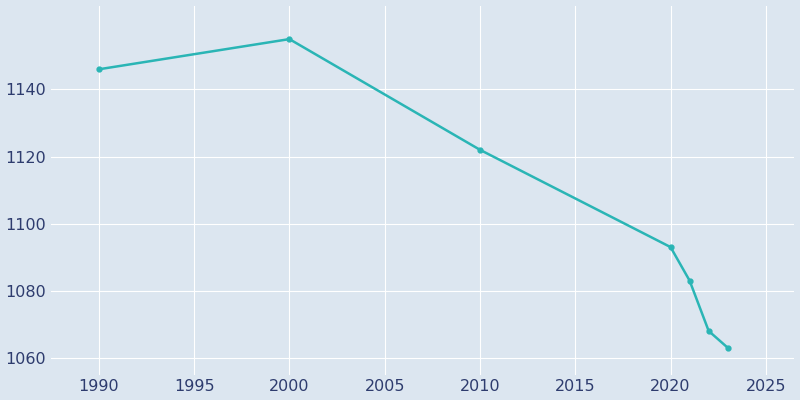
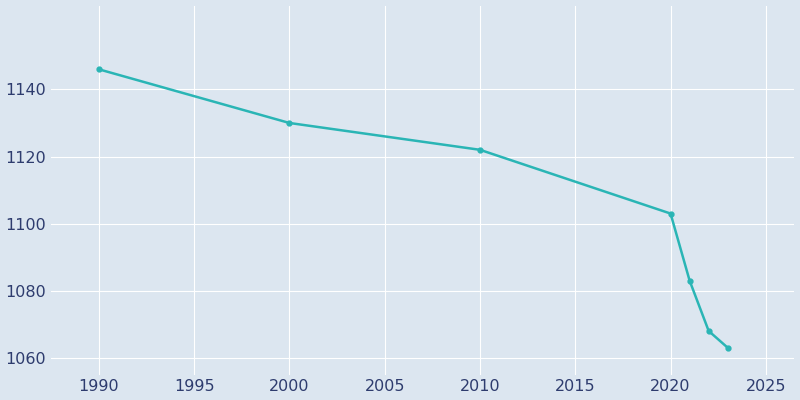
2000: 1155 -> 1130
2020: 1093 -> 1103
